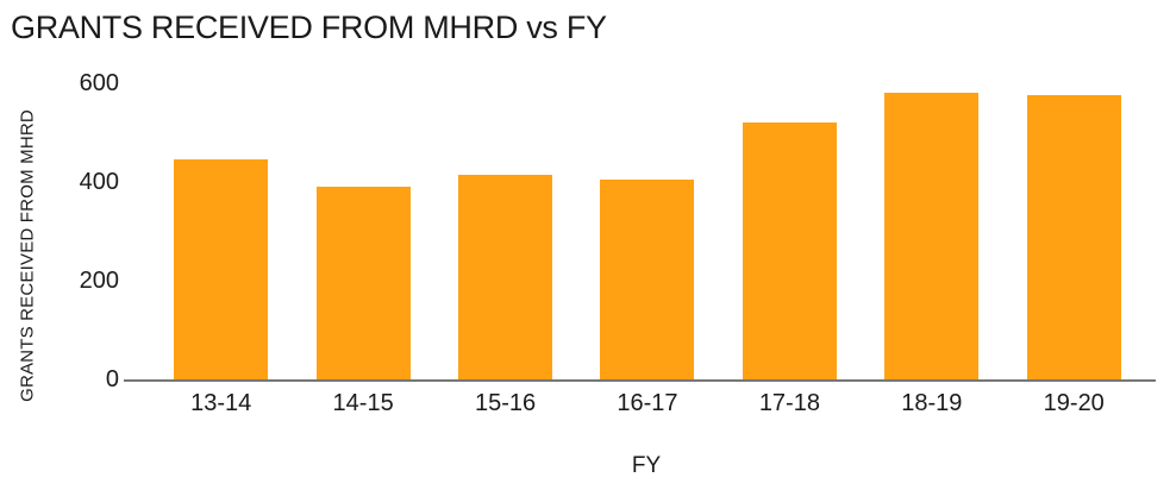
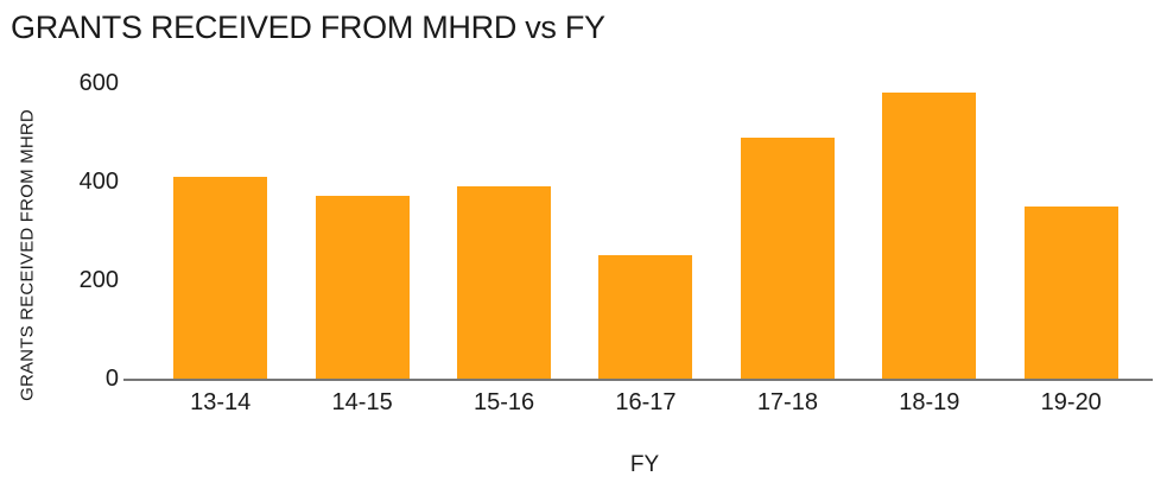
13-14: 440 -> 410
14-15: 390 -> 370
15-16: 420 -> 390
16-17: 400 -> 250
17-18: 520 -> 490
19-20: 580 -> 350
